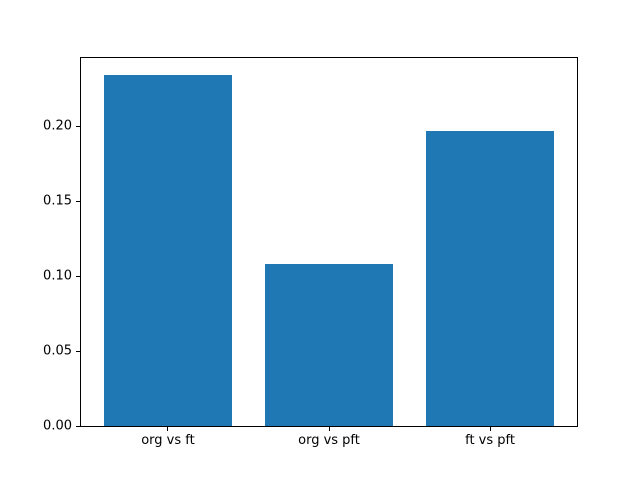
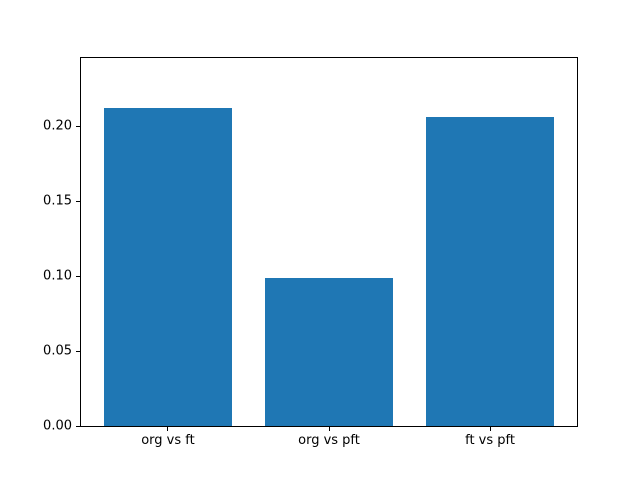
org vs ft: 0.234 -> 0.212
org vs pft: 0.108 -> 0.099
ft vs pft: 0.197 -> 0.206
